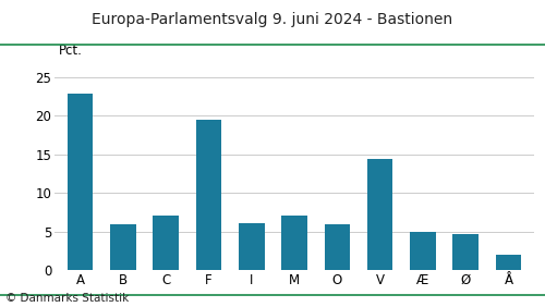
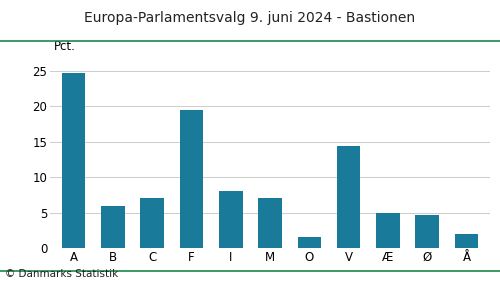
A: 22.8 -> 24.6
I: 6.1 -> 8.0
O: 6.0 -> 1.6
